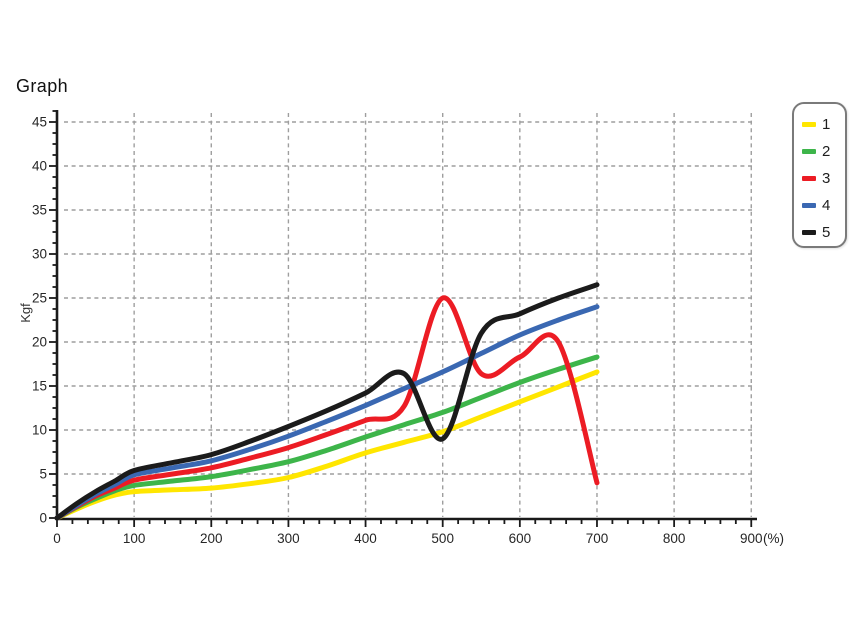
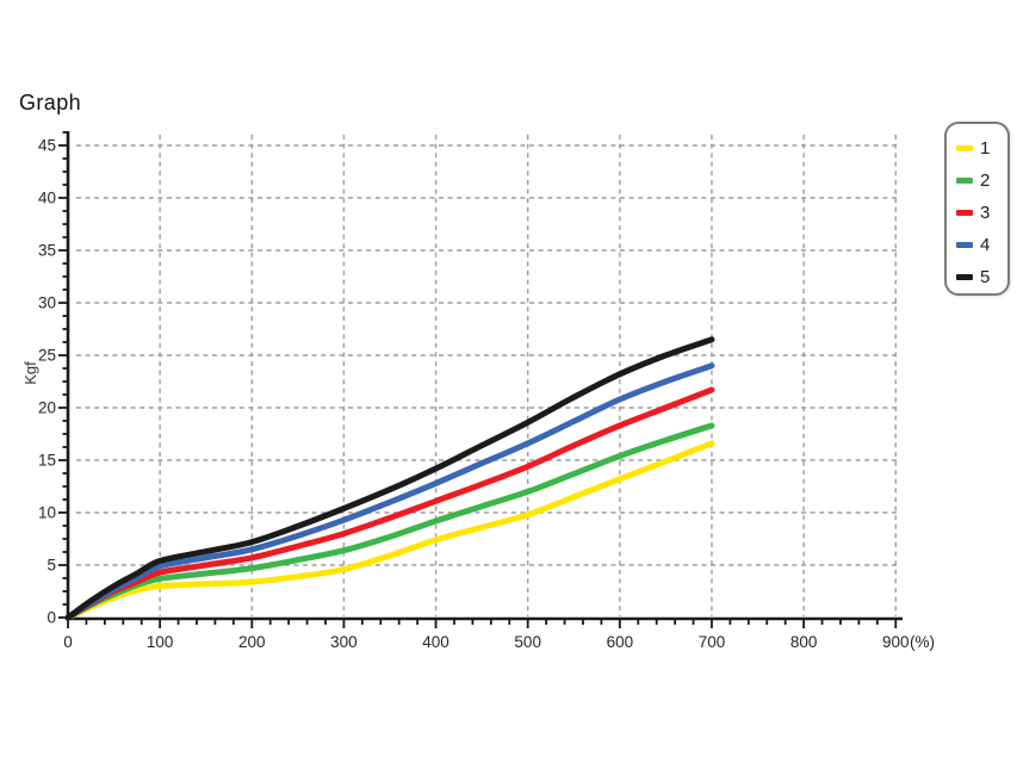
3/500: 25 -> 14
5/500: 9 -> 19
3/700: 4 -> 22
